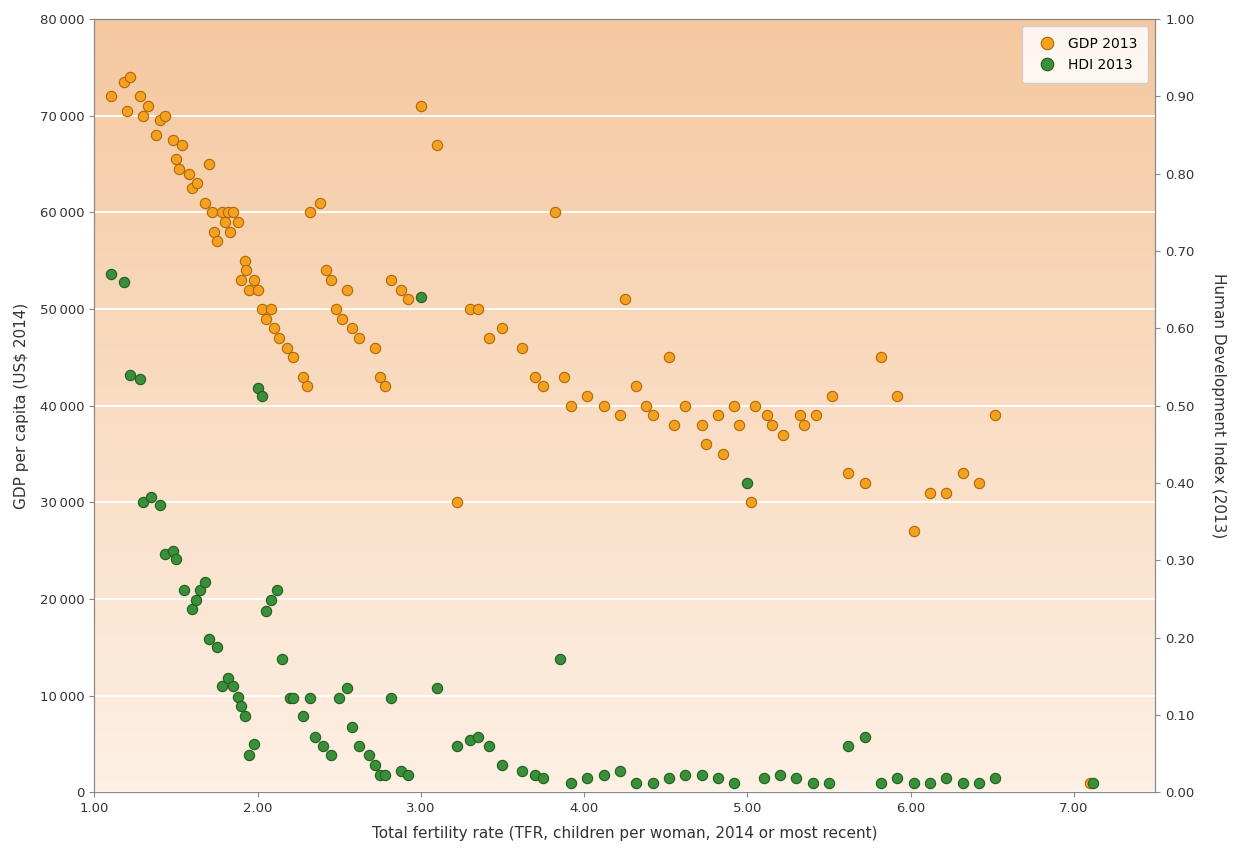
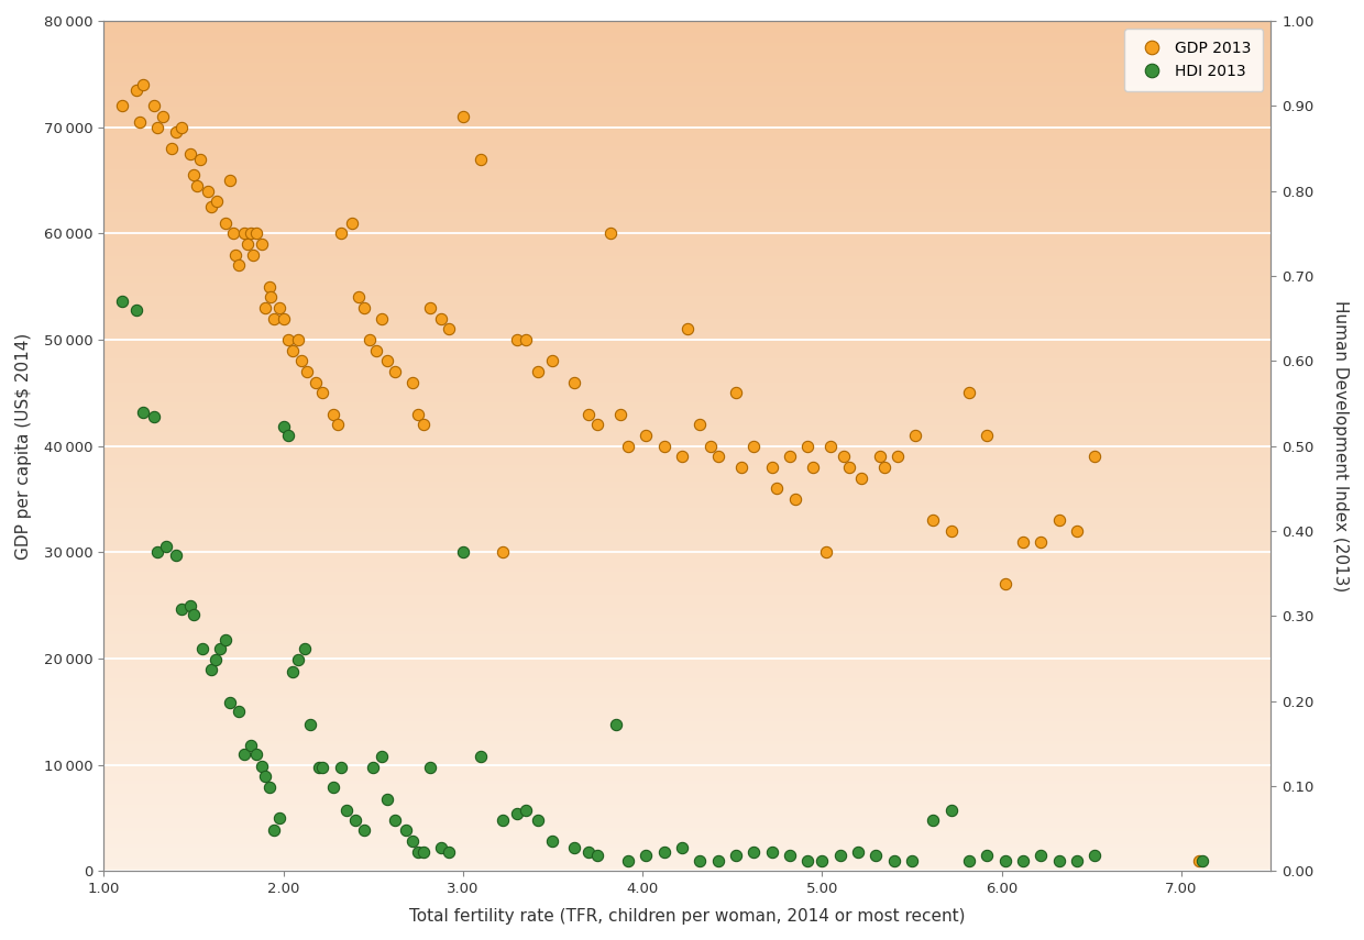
HDI 2013/3.00: 0.640 -> 0.375
HDI 2013/5.00: 0.400 -> 0.012
